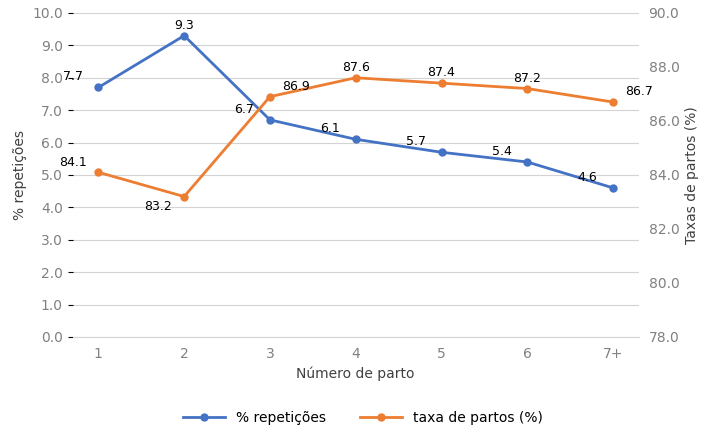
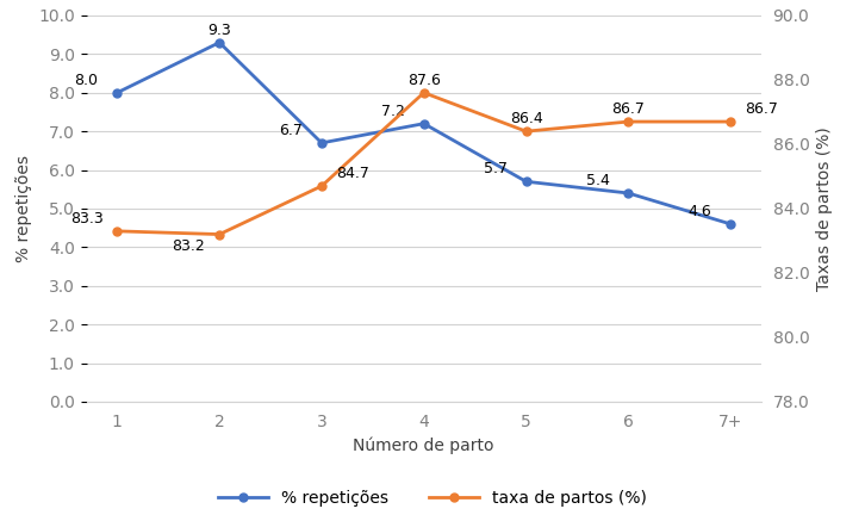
% repetições/1: 7.7 -> 8.0
taxa de partos (%)/1: 84.1 -> 83.3
taxa de partos (%)/3: 86.9 -> 84.7
% repetições/4: 6.1 -> 7.2
taxa de partos (%)/5: 87.4 -> 86.4
taxa de partos (%)/6: 87.2 -> 86.7
